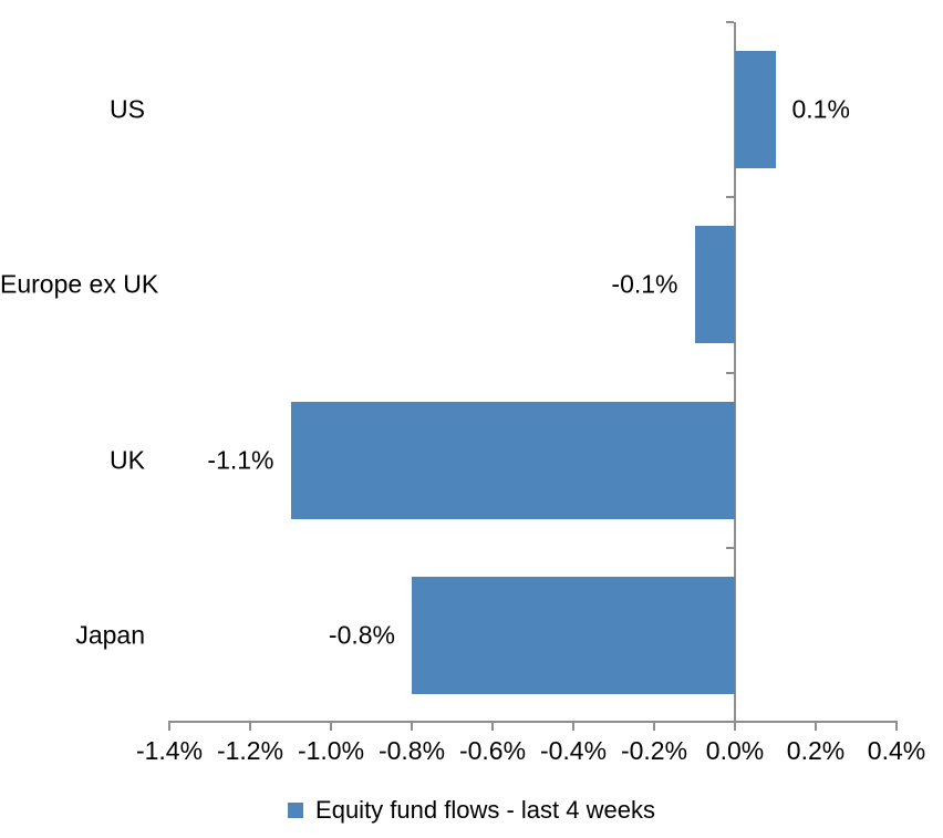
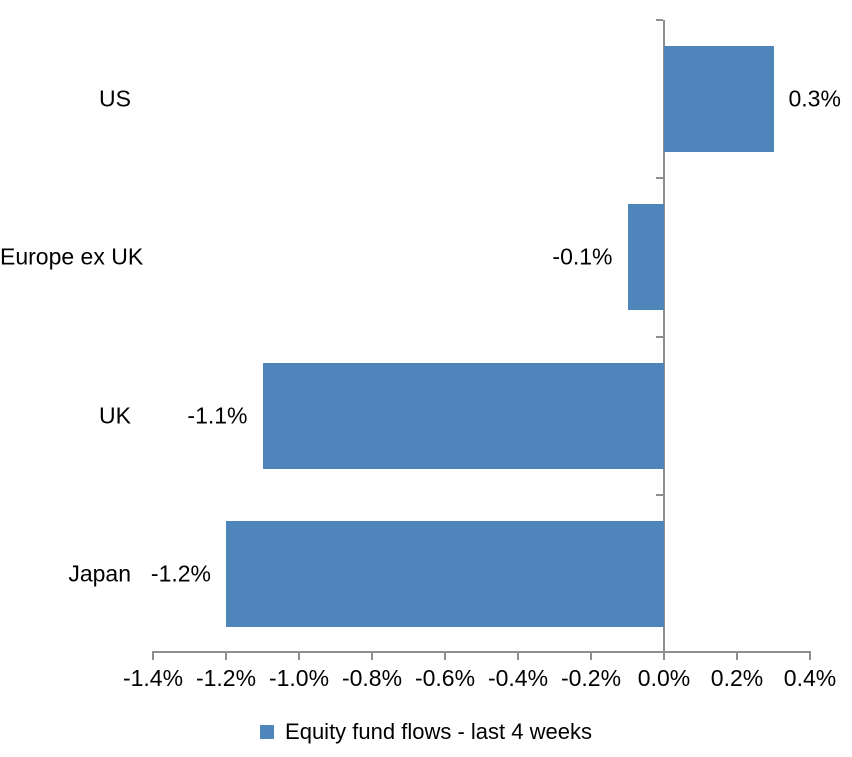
US: 0.1% -> 0.3%
Japan: -0.8% -> -1.2%
